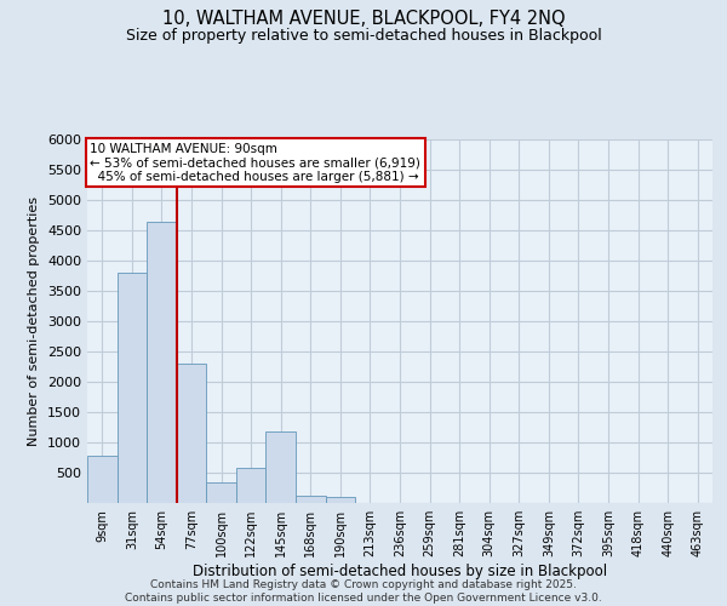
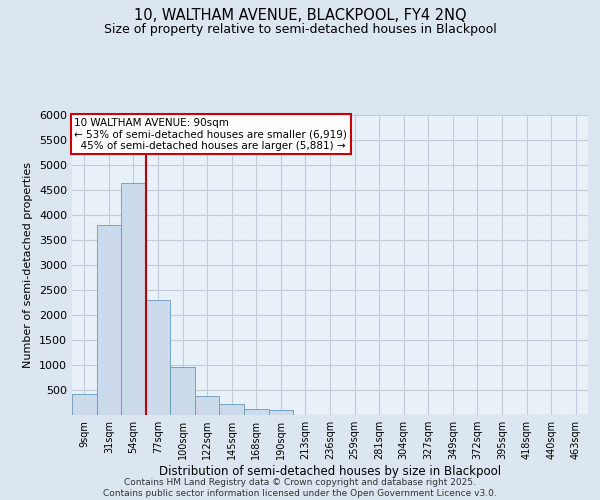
9sqm: 780 -> 430
100sqm: 340 -> 970
122sqm: 580 -> 390
145sqm: 1180 -> 230
